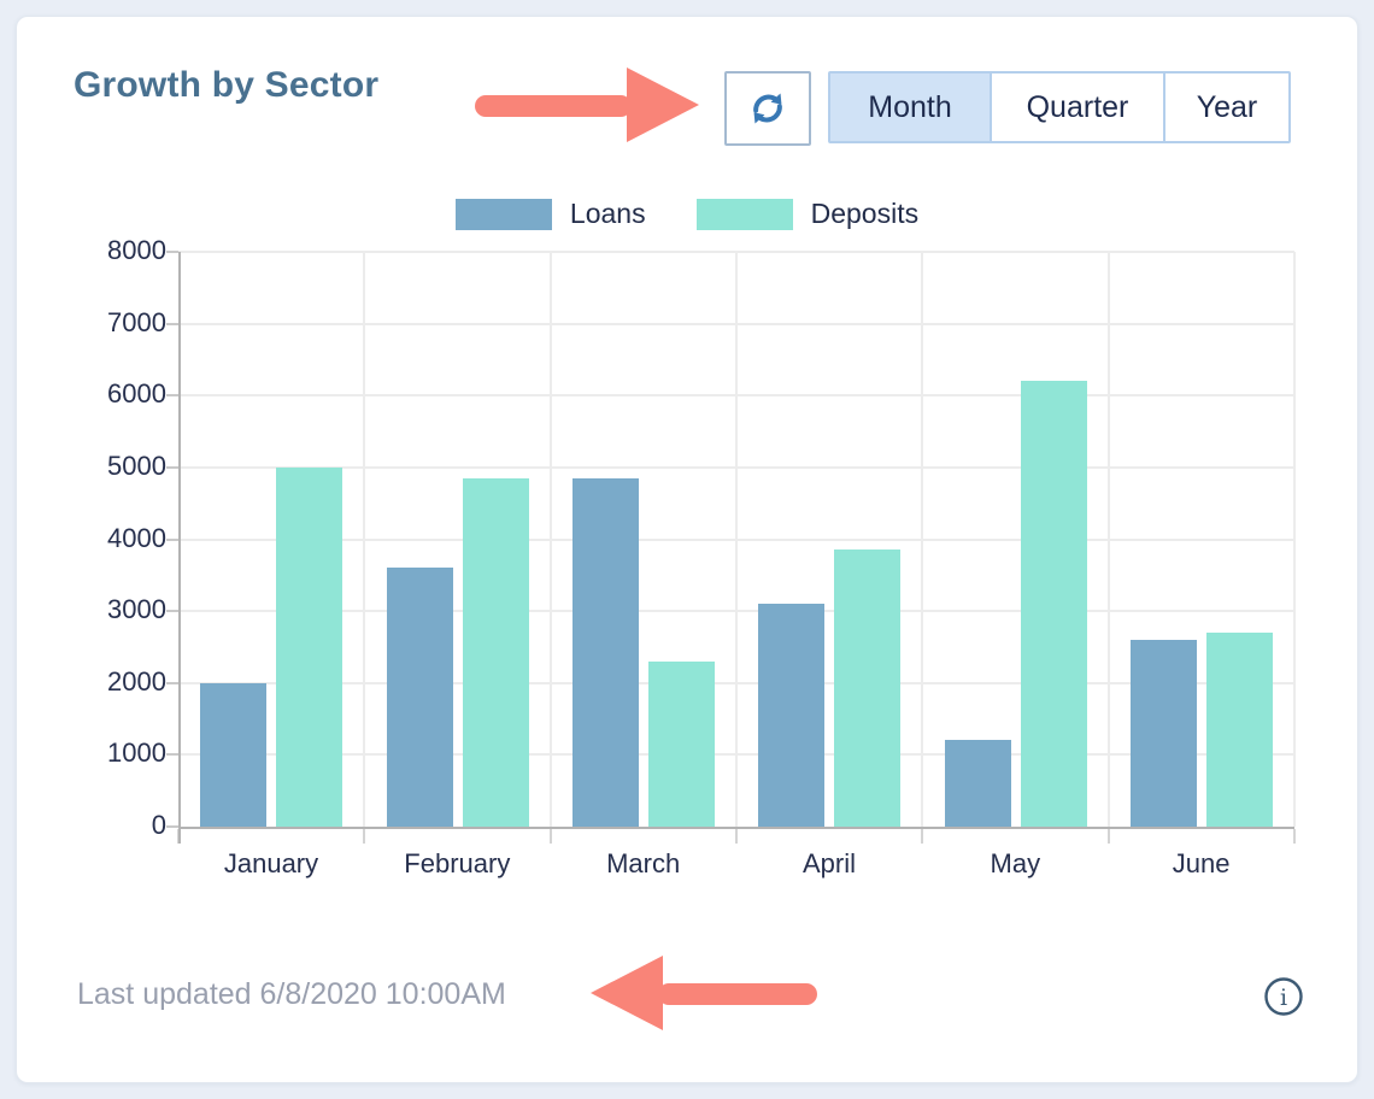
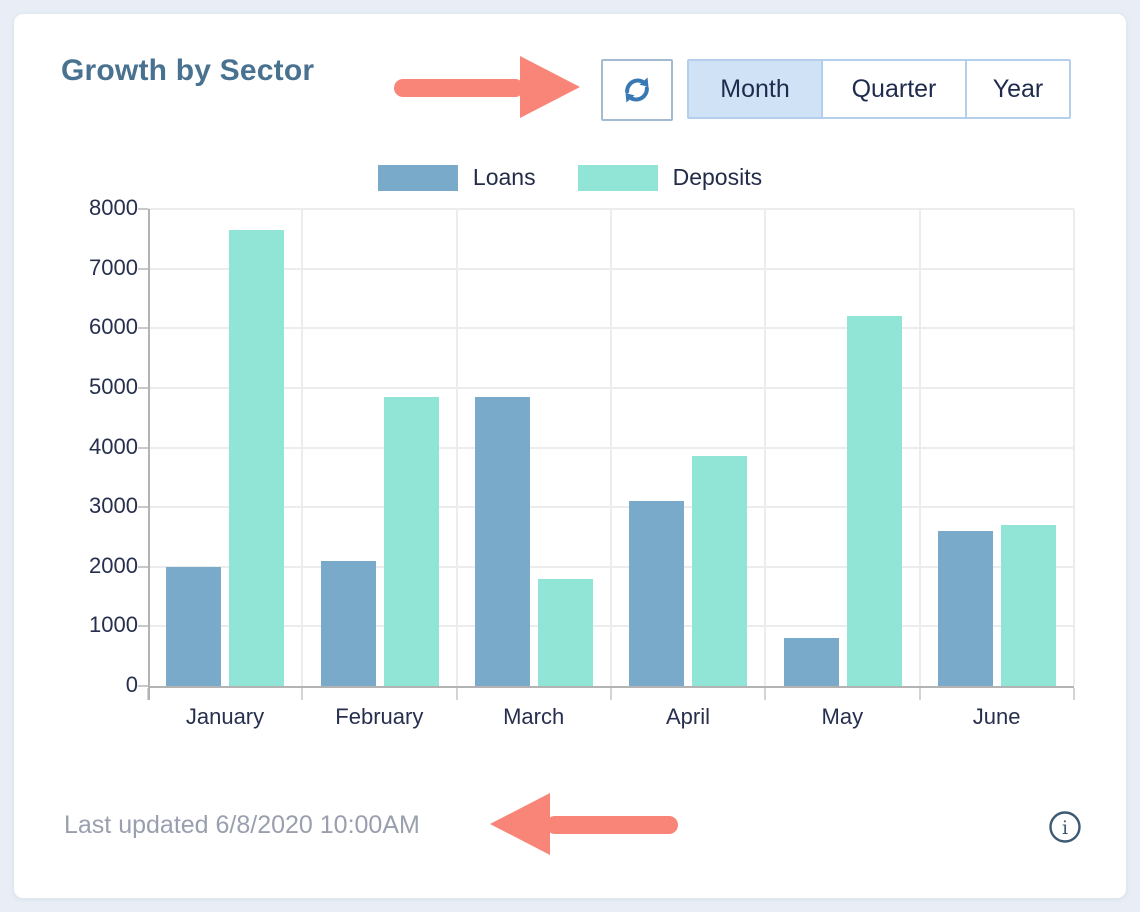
Deposits/January: 5000 -> 7600
Loans/February: 3600 -> 2100
Deposits/March: 2300 -> 1800
Loans/May: 1200 -> 800
